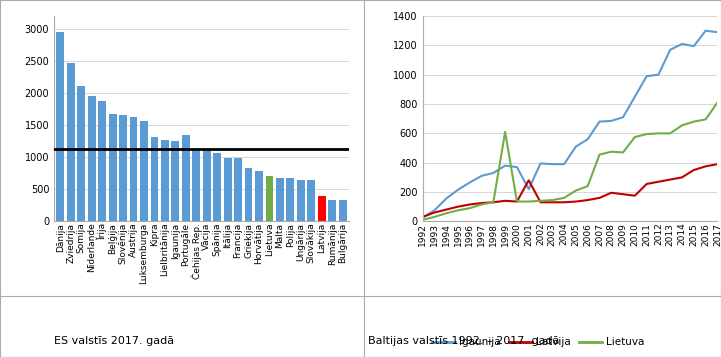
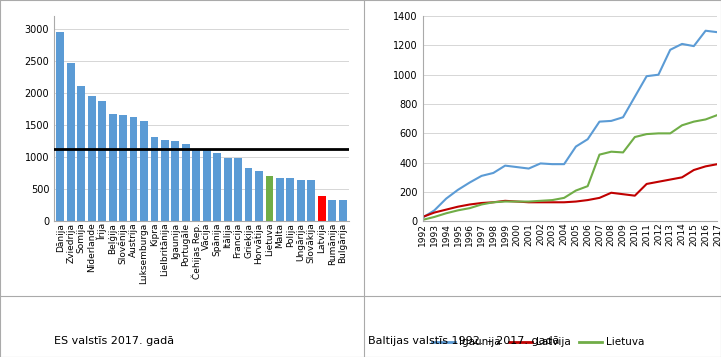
Portugāle: 1340 -> 1200
Lietuva/1999: 610 -> 140
Igaunija/2001: 220 -> 360
Latvija/2001: 280 -> 130
Lietuva/2017: 810 -> 720
